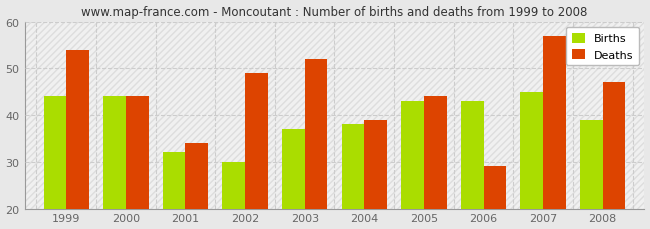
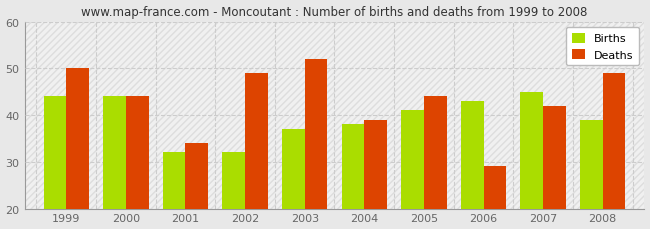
Deaths/1999: 54 -> 50
Births/2002: 30 -> 32
Births/2005: 43 -> 41
Deaths/2007: 57 -> 42
Deaths/2008: 47 -> 49
